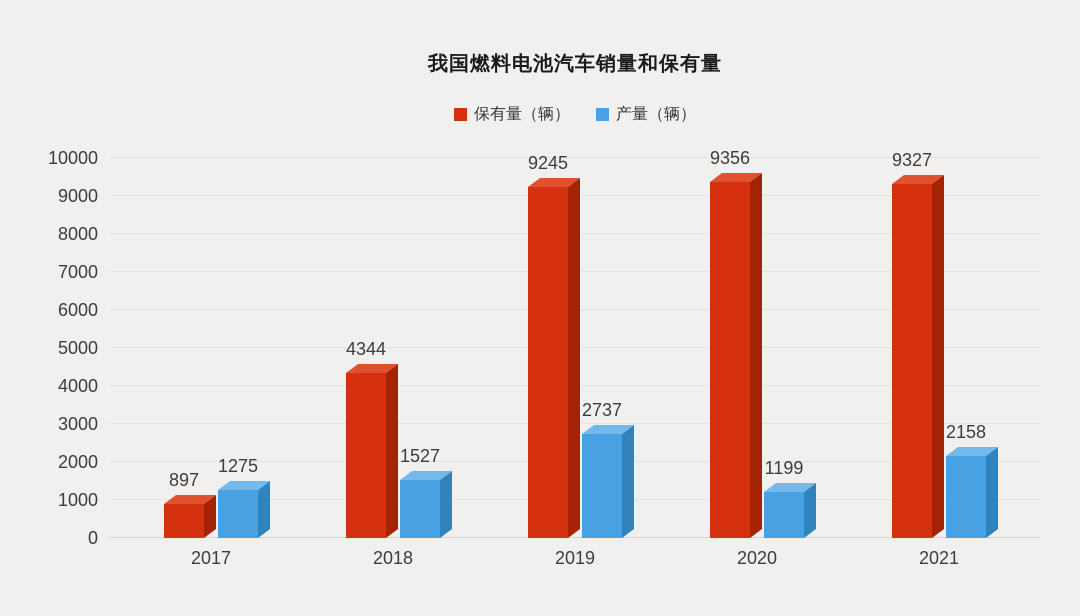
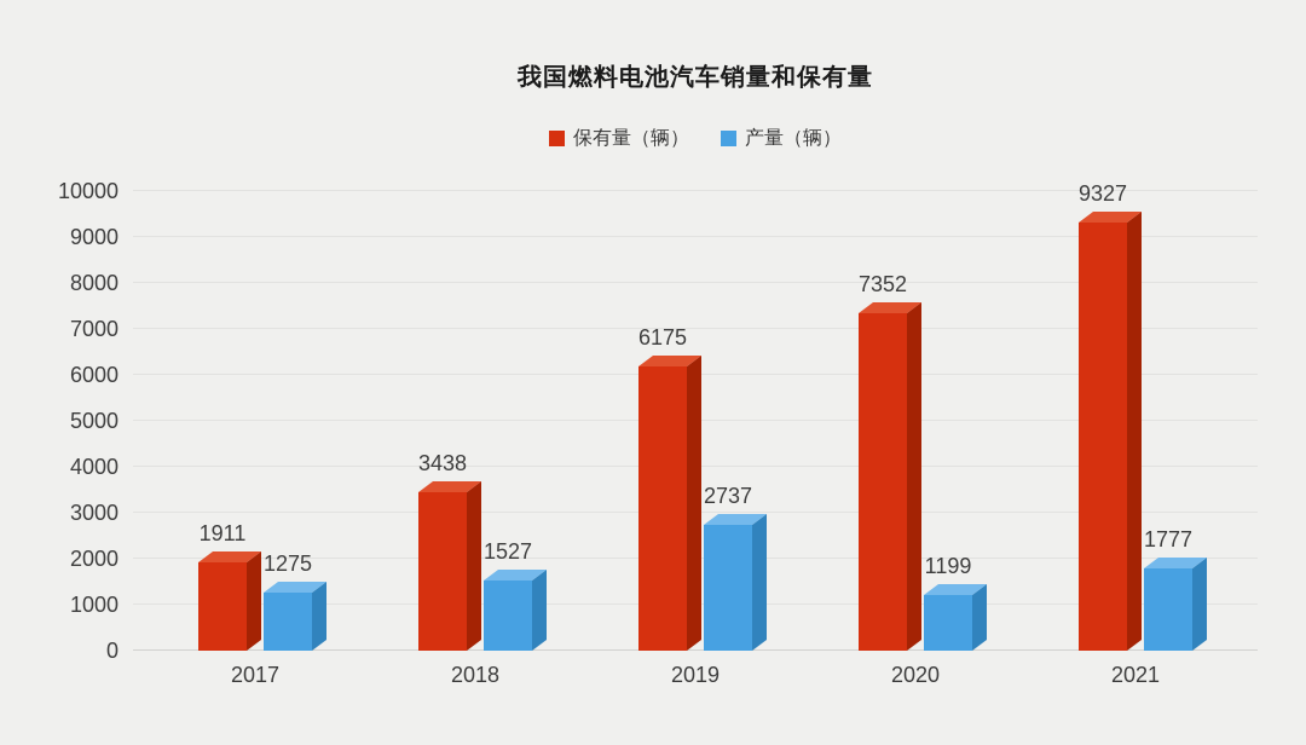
保有量（辆）/2017: 897 -> 1911
保有量（辆）/2018: 4344 -> 3438
保有量（辆）/2019: 9245 -> 6175
保有量（辆）/2020: 9356 -> 7352
产量（辆）/2021: 2158 -> 1777
